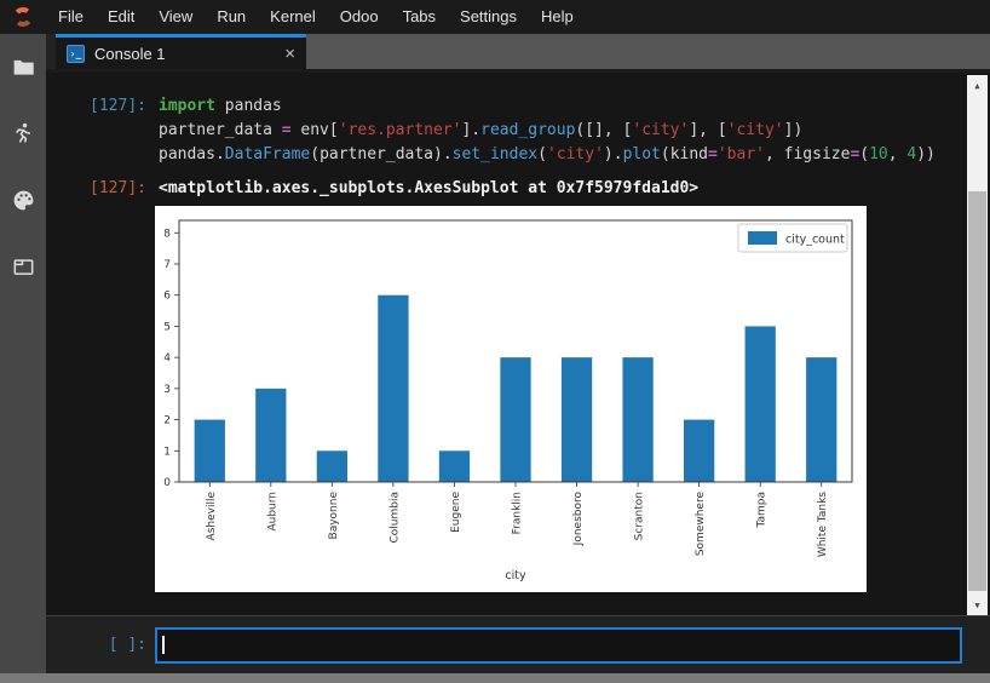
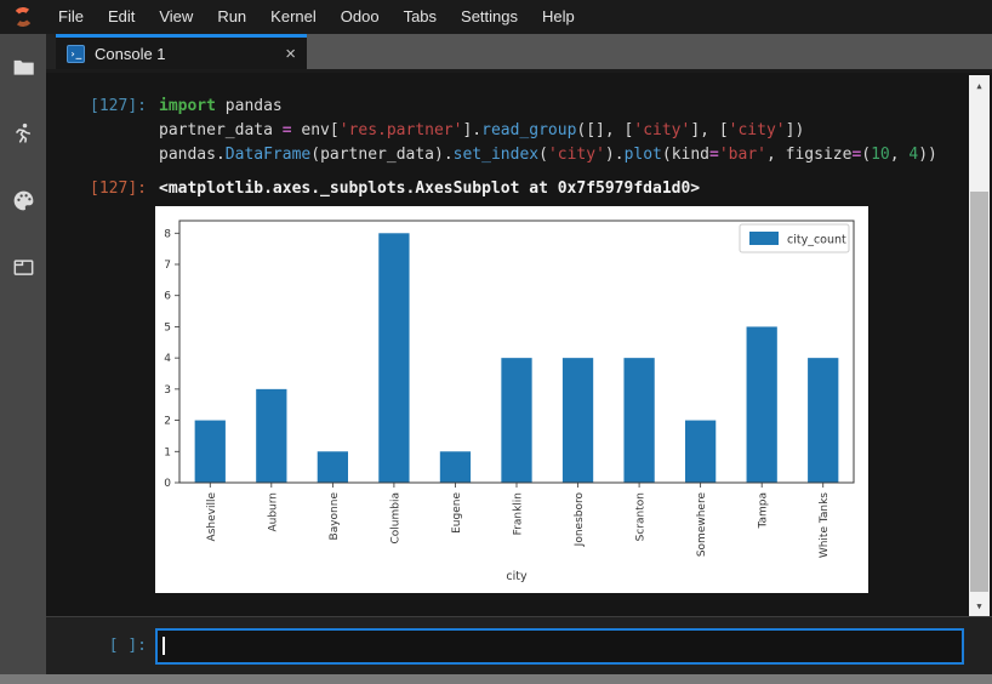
Columbia: 6 -> 8
